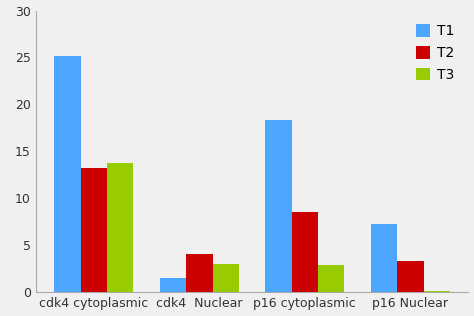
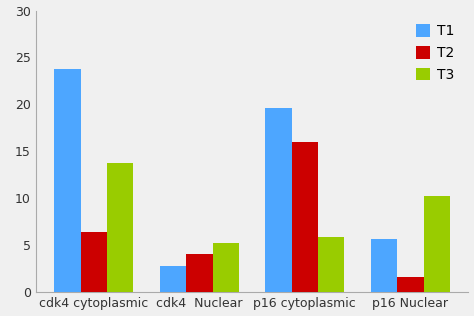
T1/cdk4 cytoplasmic: 25.2 -> 23.8
T2/cdk4 cytoplasmic: 13.2 -> 6.4
T1/cdk4 Nuclear: 1.5 -> 2.8
T3/cdk4 Nuclear: 3.0 -> 5.2
T1/p16 cytoplasmic: 18.3 -> 19.6
T2/p16 cytoplasmic: 8.5 -> 16.0
T3/p16 cytoplasmic: 2.9 -> 5.8
T1/p16 Nuclear: 7.2 -> 5.6
T2/p16 Nuclear: 3.3 -> 1.6
T3/p16 Nuclear: 0.1 -> 10.2
